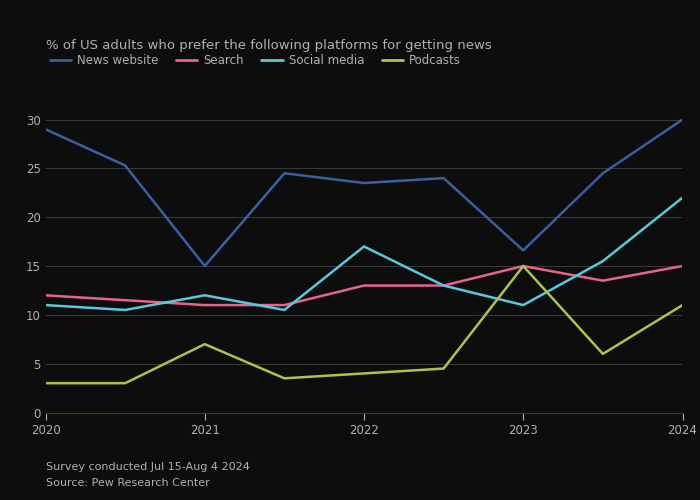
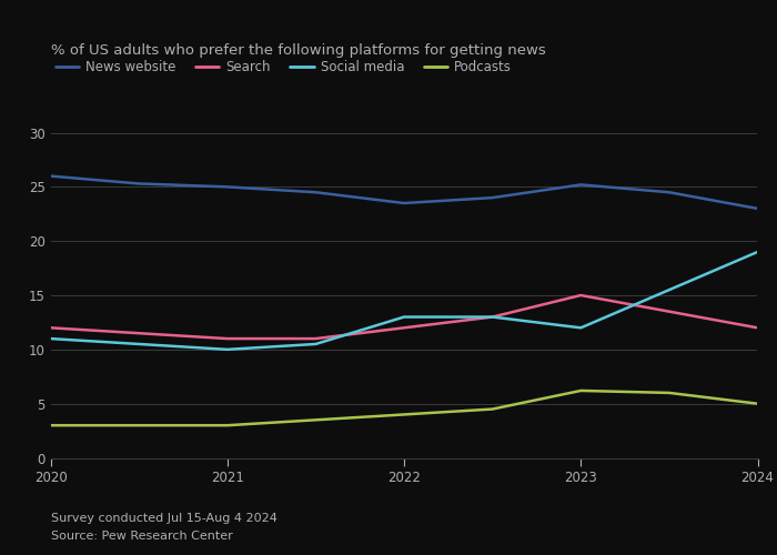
News website/2020: 29.0 -> 26.0
News website/2021: 15.0 -> 25.0
Social media/2021: 12.0 -> 10.0
Podcasts/2021: 7.0 -> 3.0
Search/2022: 13.0 -> 12.0
Social media/2022: 17.0 -> 13.0
News website/2023: 16.6 -> 25.2
Social media/2023: 11.0 -> 12.0
Podcasts/2023: 15.0 -> 6.2
News website/2024: 30.0 -> 23.0
Search/2024: 15.0 -> 12.0
Social media/2024: 22.0 -> 19.0
Podcasts/2024: 11.0 -> 5.0
